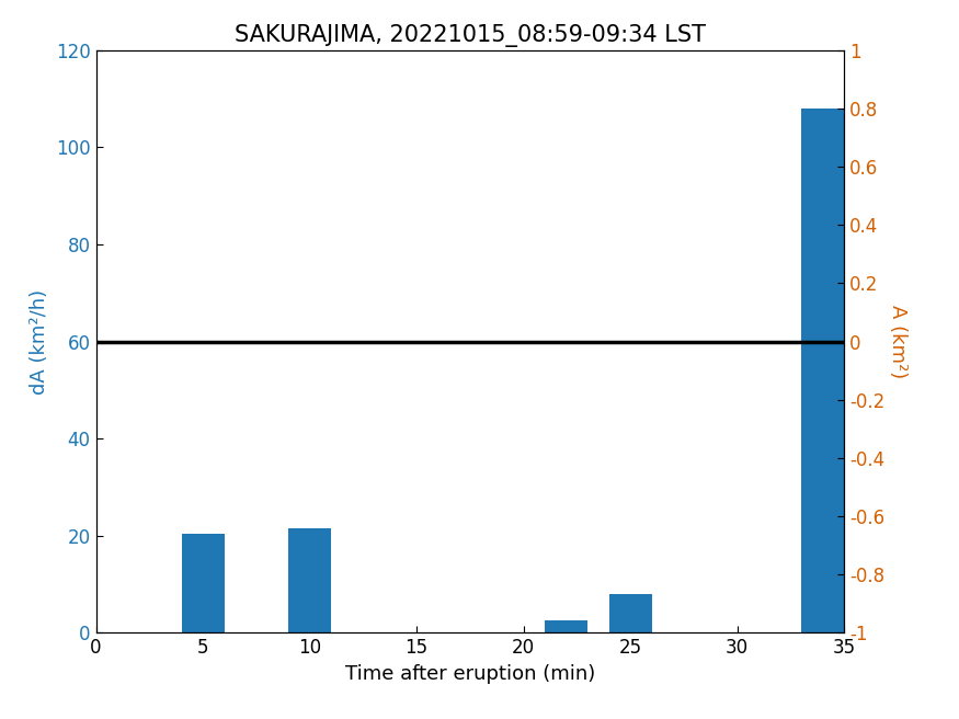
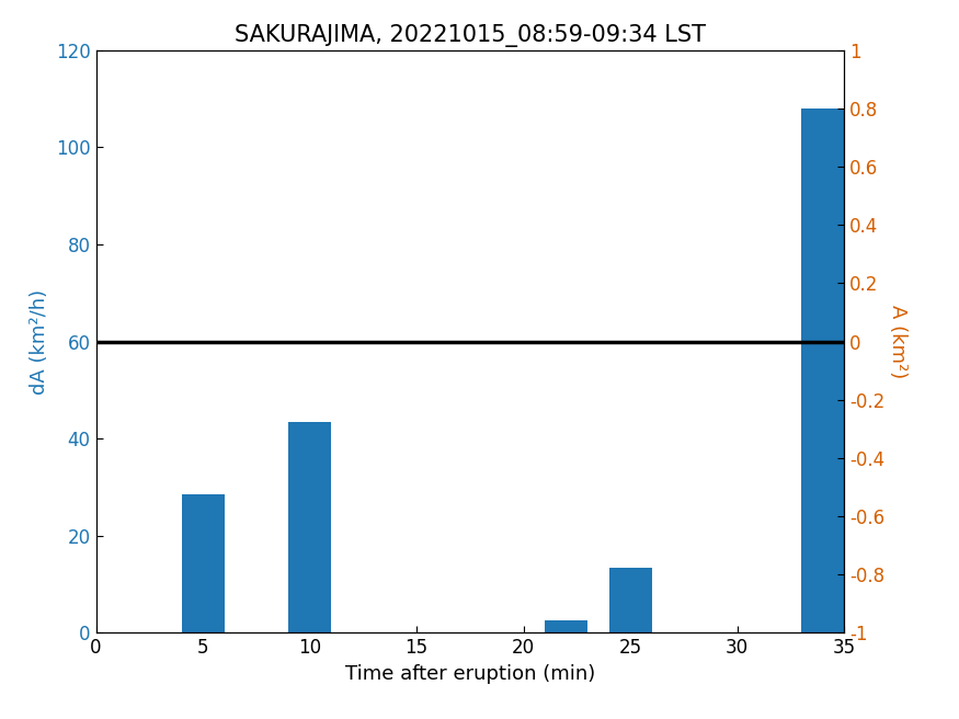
5: 20.5 -> 28.5
10: 21.5 -> 43.5
25: 8.0 -> 13.5
